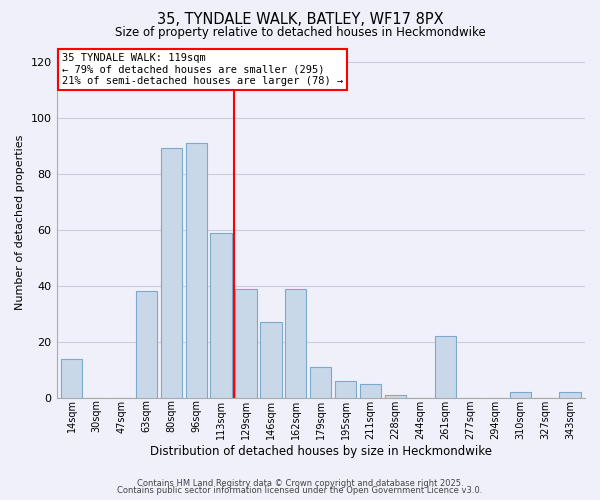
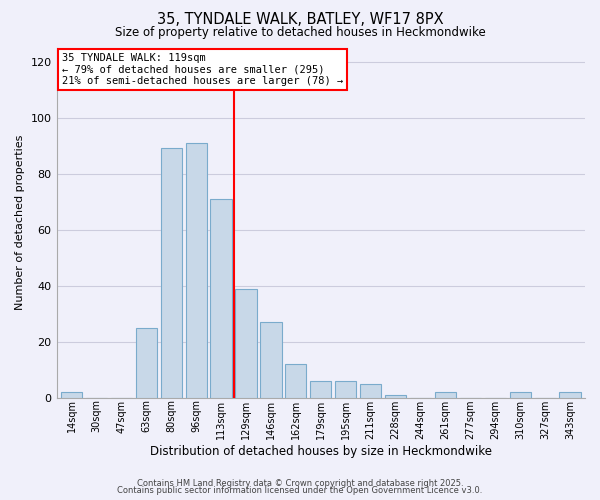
14sqm: 14 -> 2
63sqm: 38 -> 25
113sqm: 59 -> 71
162sqm: 39 -> 12
179sqm: 11 -> 6
261sqm: 22 -> 2
